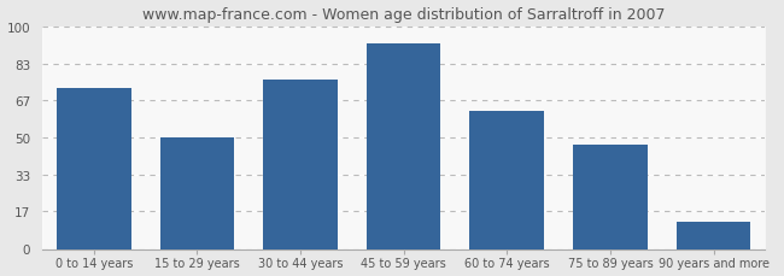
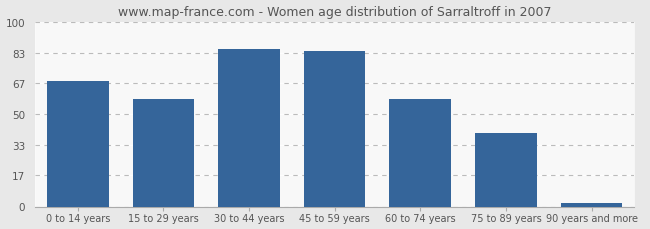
0 to 14 years: 72 -> 68
15 to 29 years: 50 -> 58
30 to 44 years: 76 -> 85
45 to 59 years: 92 -> 84
60 to 74 years: 62 -> 58
75 to 89 years: 47 -> 40
90 years and more: 12 -> 2
